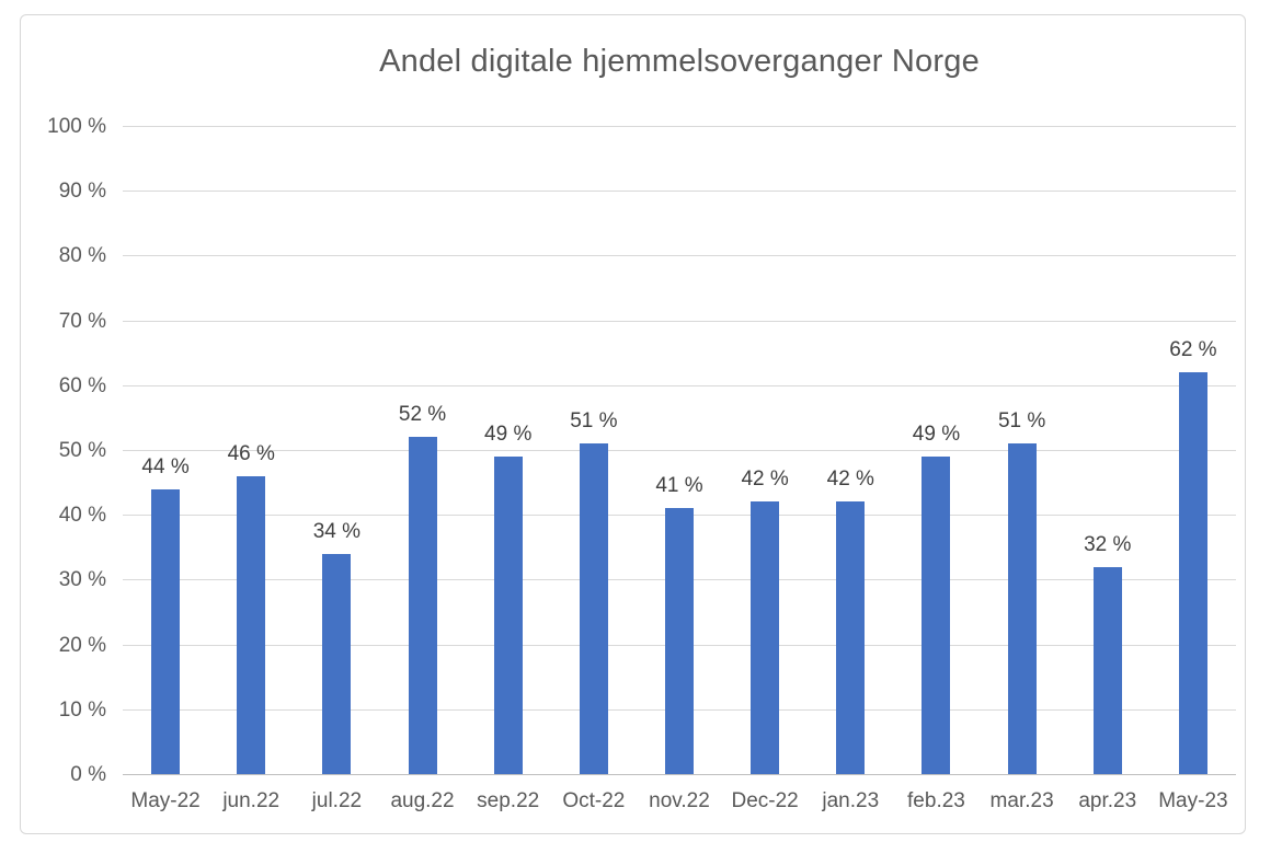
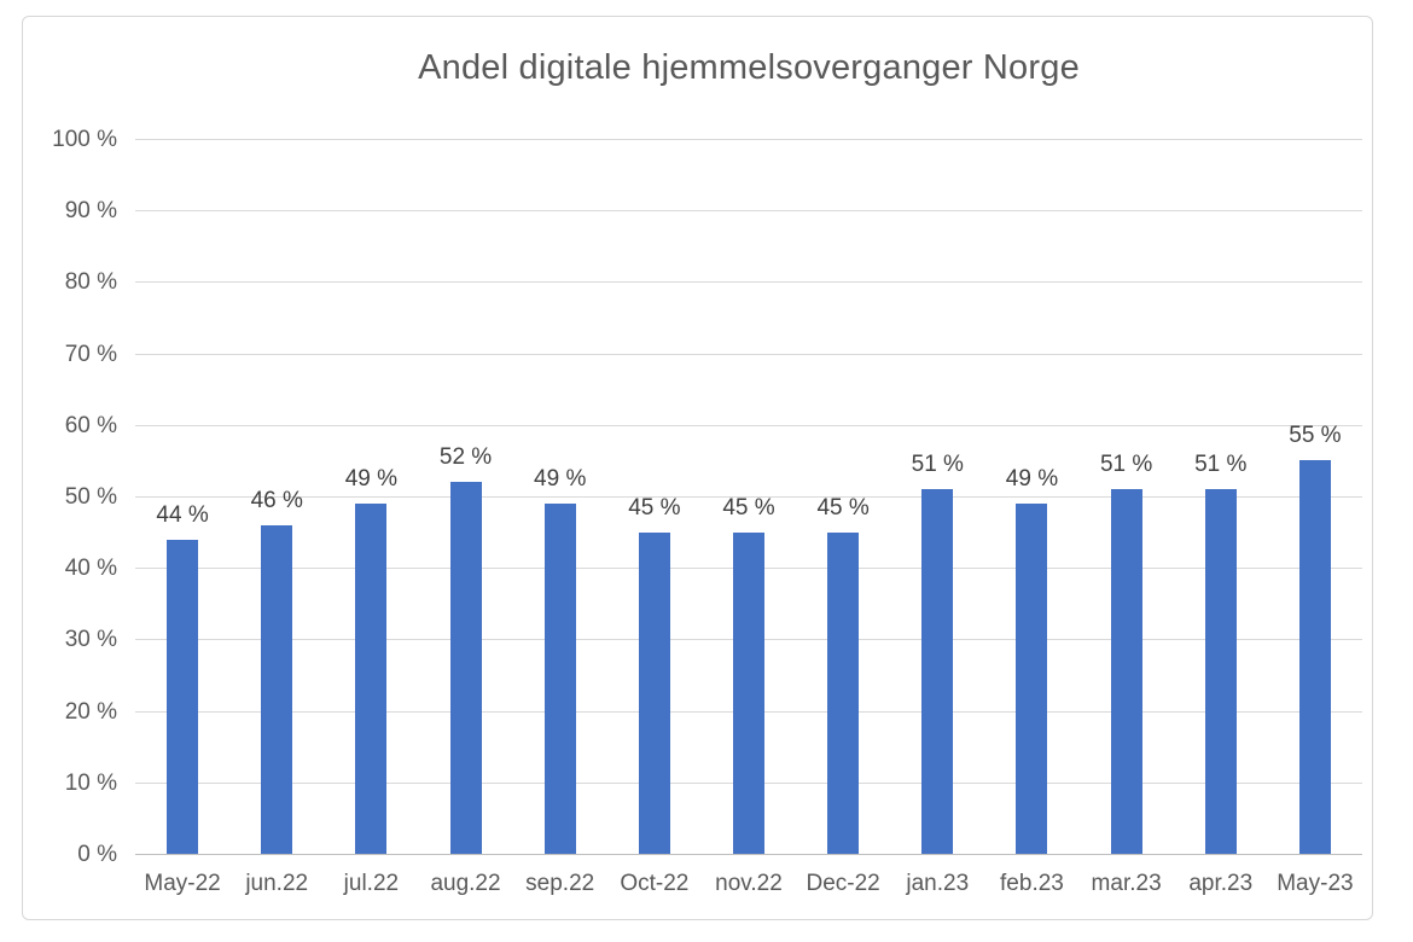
jul.22: 34 -> 49
Oct-22: 51 -> 45
nov.22: 41 -> 45
Dec-22: 42 -> 45
jan.23: 42 -> 51
apr.23: 32 -> 51
May-23: 62 -> 55
